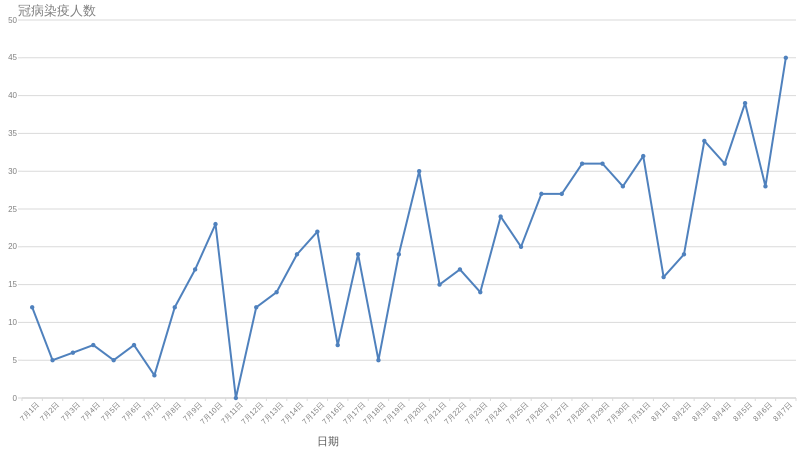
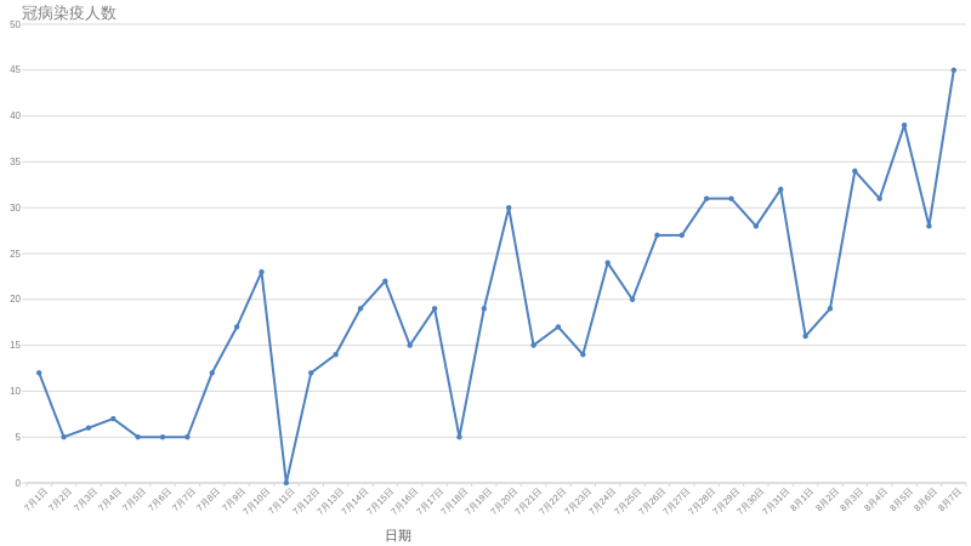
7月6日: 7 -> 5
7月7日: 3 -> 5
7月16日: 7 -> 15
